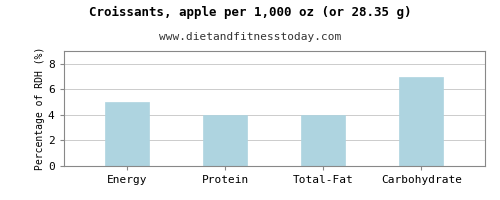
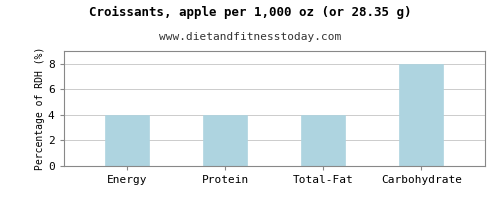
Energy: 5 -> 4
Carbohydrate: 7 -> 8
